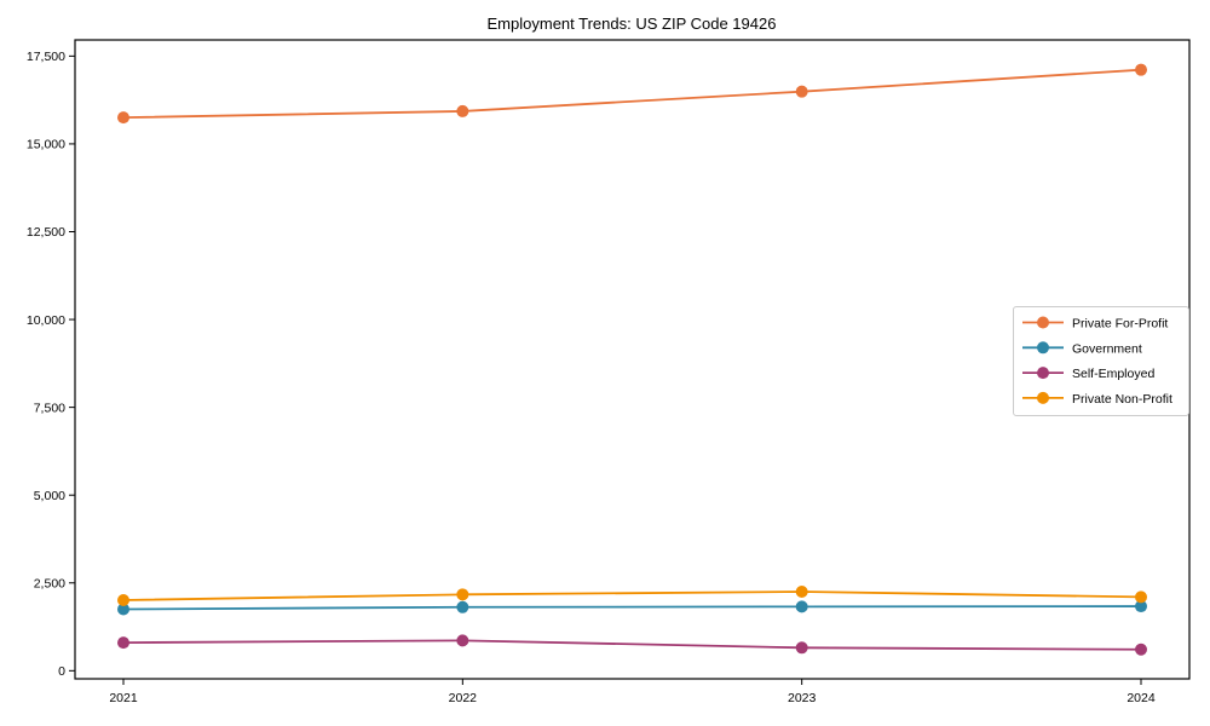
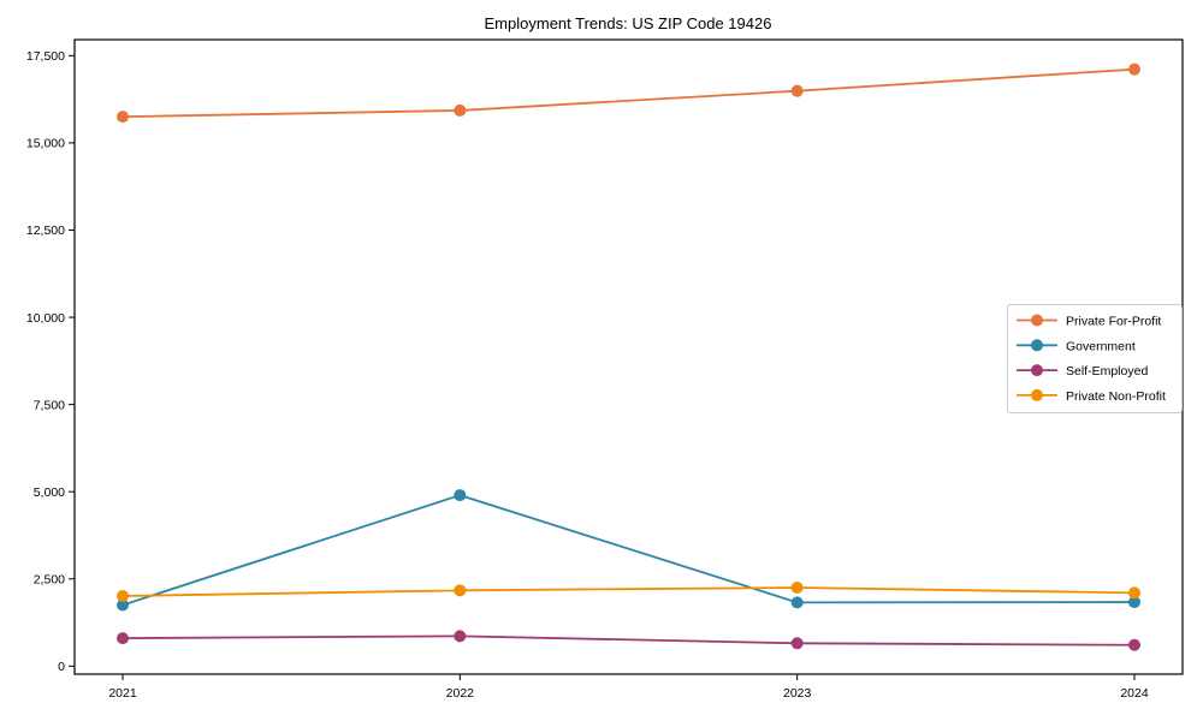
Government/2022: 1800 -> 4900
